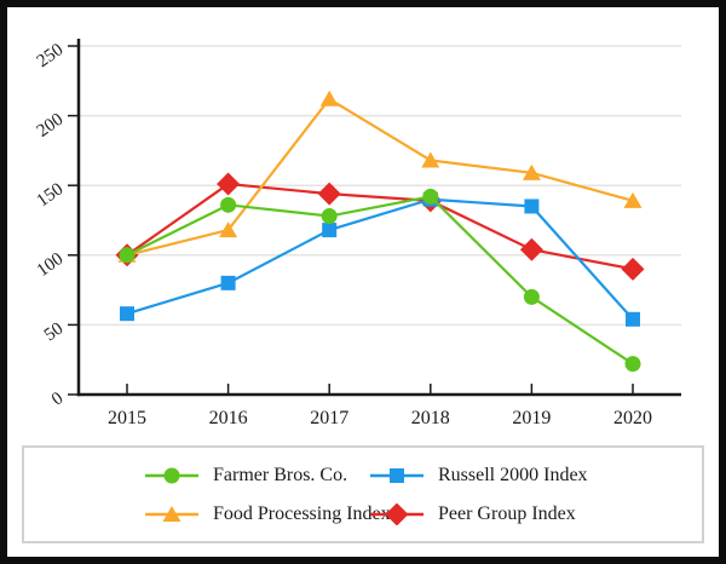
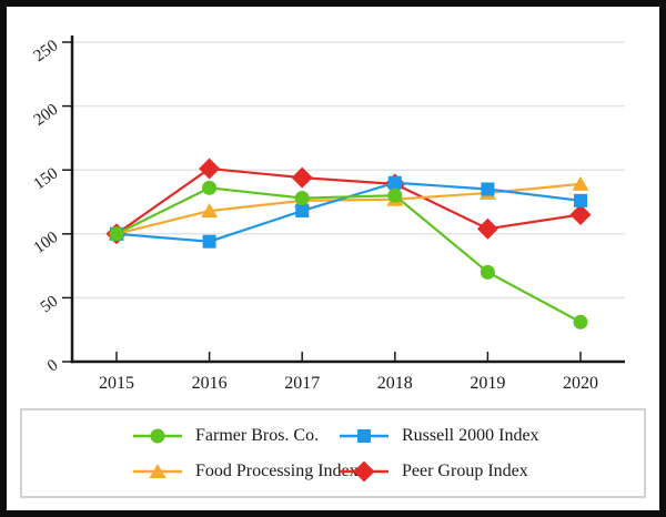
Russell 2000 Index/2015: 58 -> 100
Russell 2000 Index/2016: 80 -> 94
Food Processing Index/2017: 212 -> 126
Farmer Bros. Co./2018: 142 -> 130
Food Processing Index/2018: 168 -> 127
Food Processing Index/2019: 159 -> 132
Farmer Bros. Co./2020: 22 -> 31
Russell 2000 Index/2020: 54 -> 126
Peer Group Index/2020: 90 -> 115
